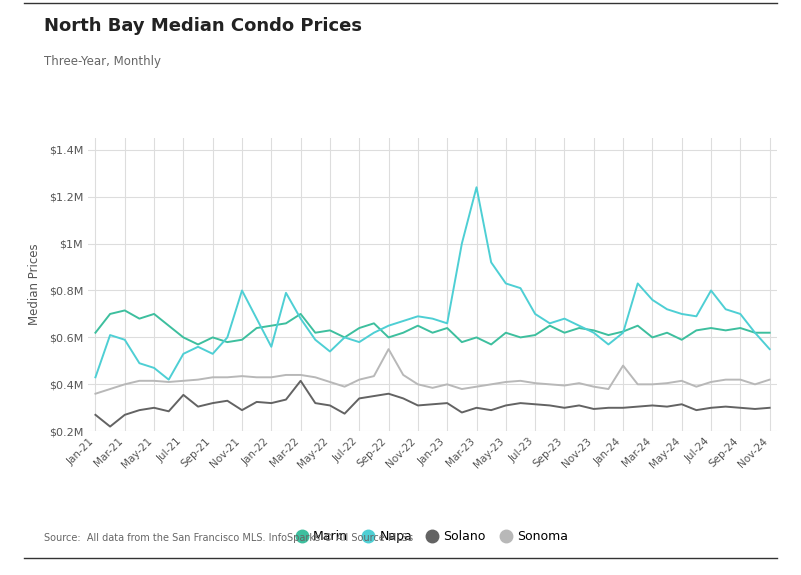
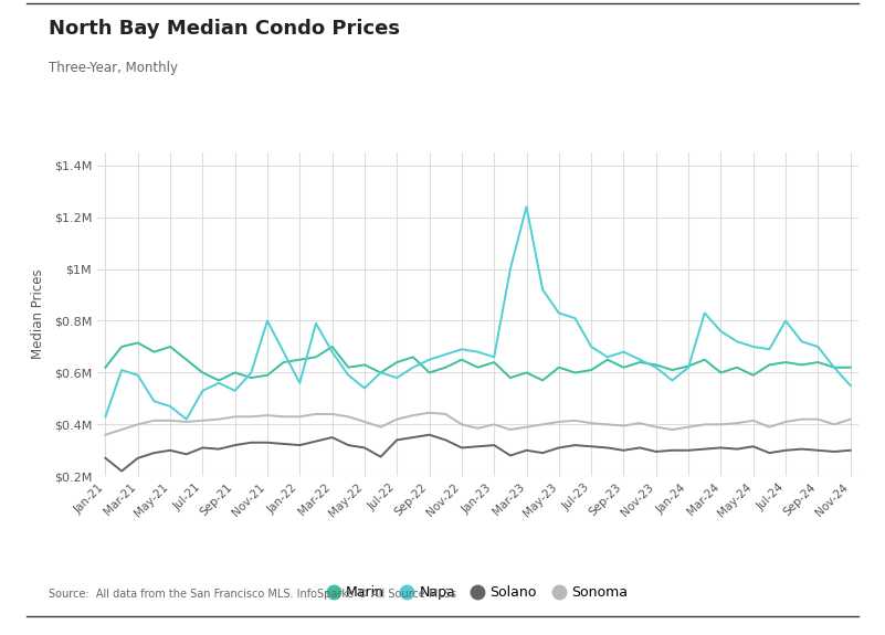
Solano/Jul-21: $0.355M -> $0.310M
Solano/Nov-21: $0.290M -> $0.330M
Solano/Mar-22: $0.415M -> $0.350M
Sonoma/Sep-22: $0.550M -> $0.445M
Sonoma/Jan-24: $0.480M -> $0.390M
